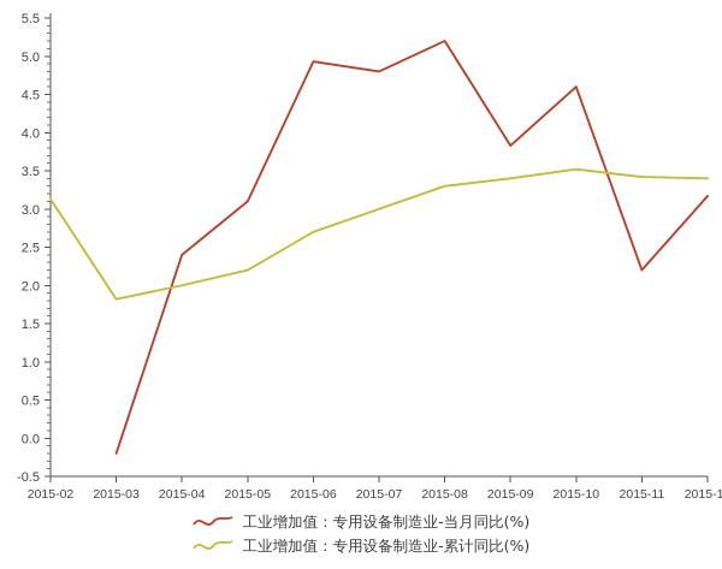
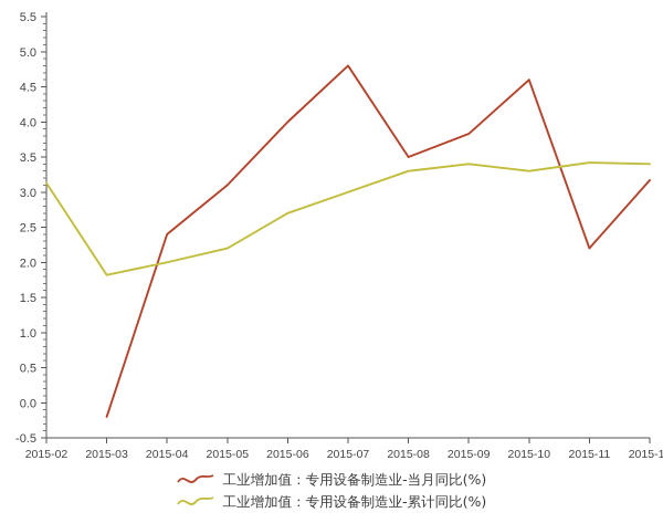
工业增加值：专用设备制造业-当月同比(%)/2015-06: 4.9 -> 4.0
工业增加值：专用设备制造业-当月同比(%)/2015-08: 5.2 -> 3.5
工业增加值：专用设备制造业-累计同比(%)/2015-10: 3.5 -> 3.3
